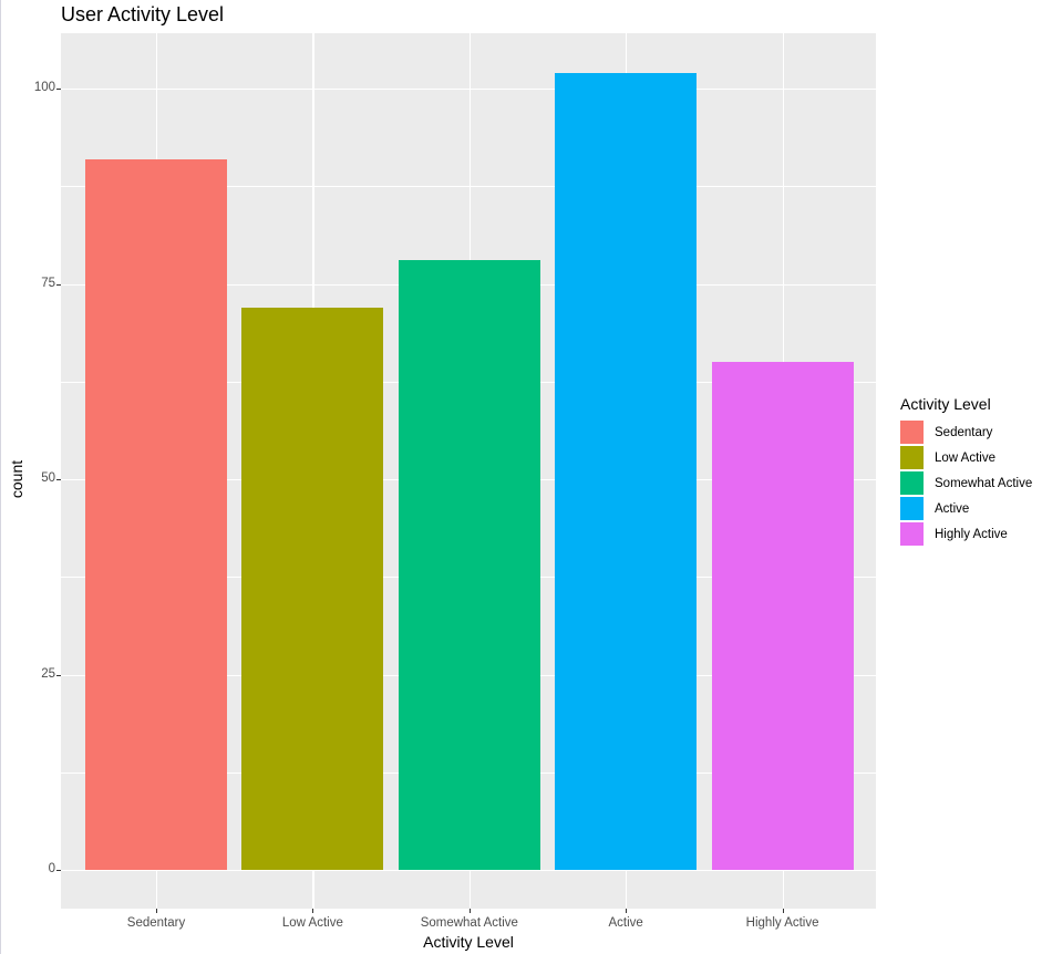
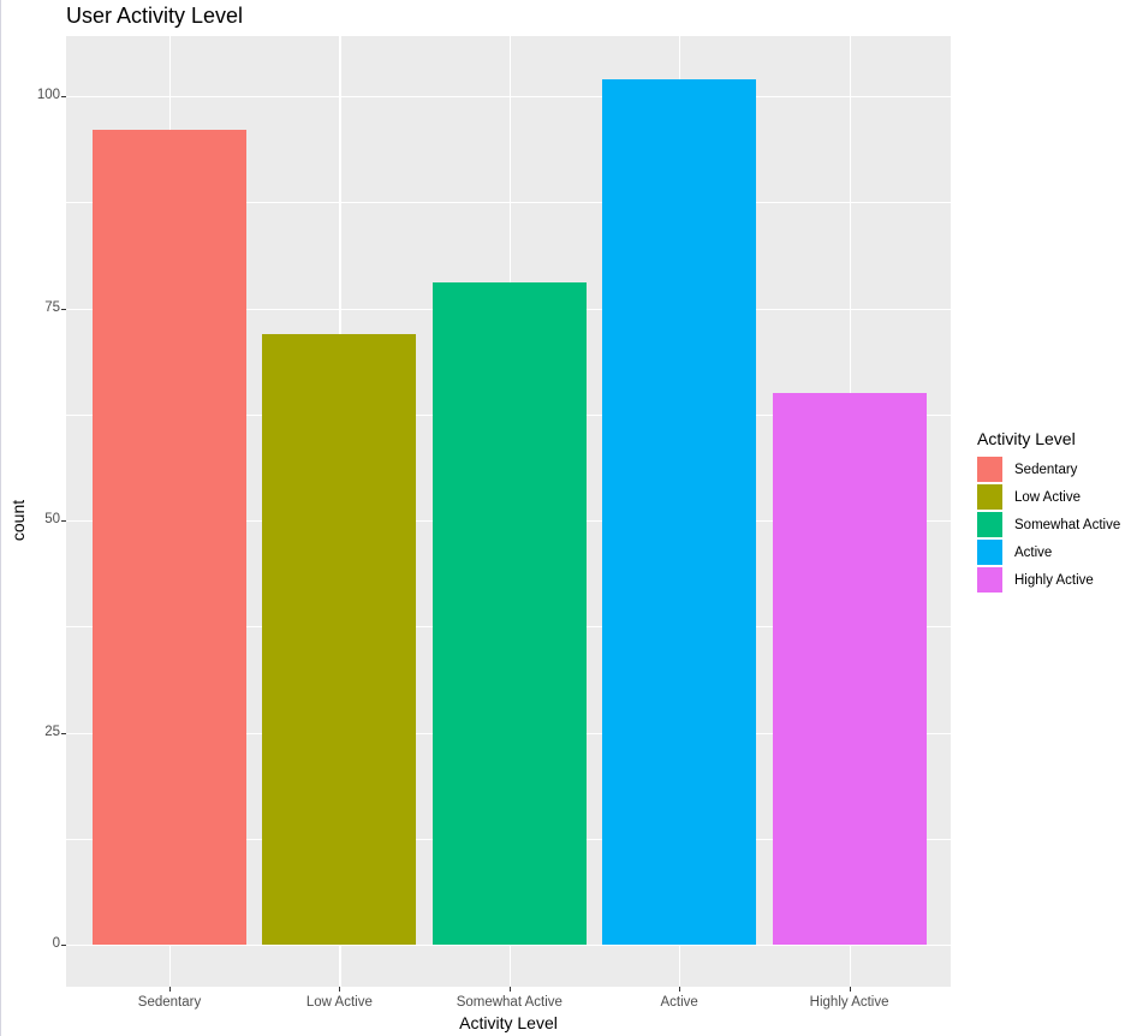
Sedentary: 91 -> 96
